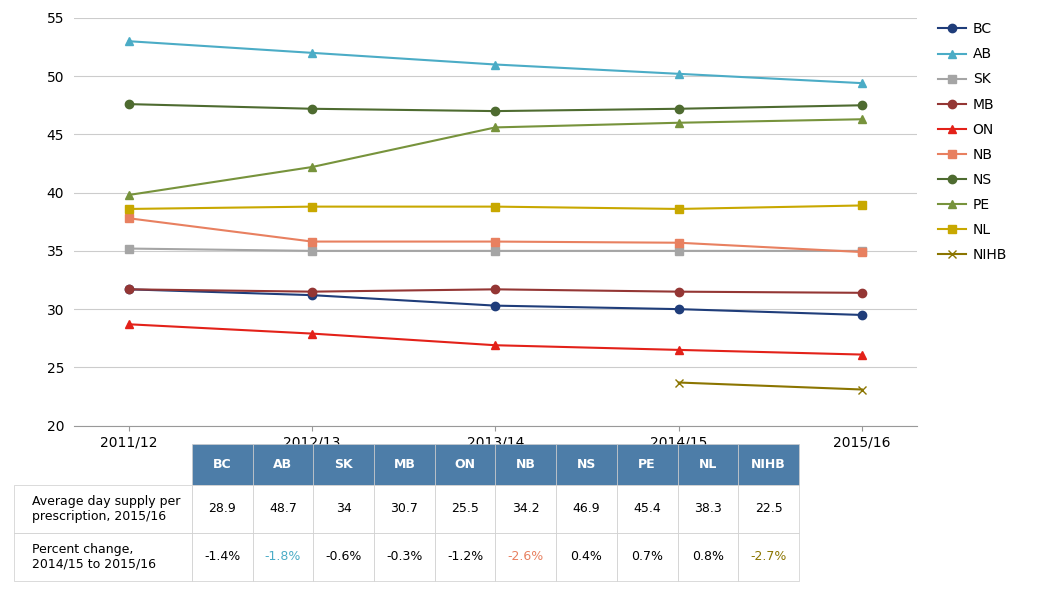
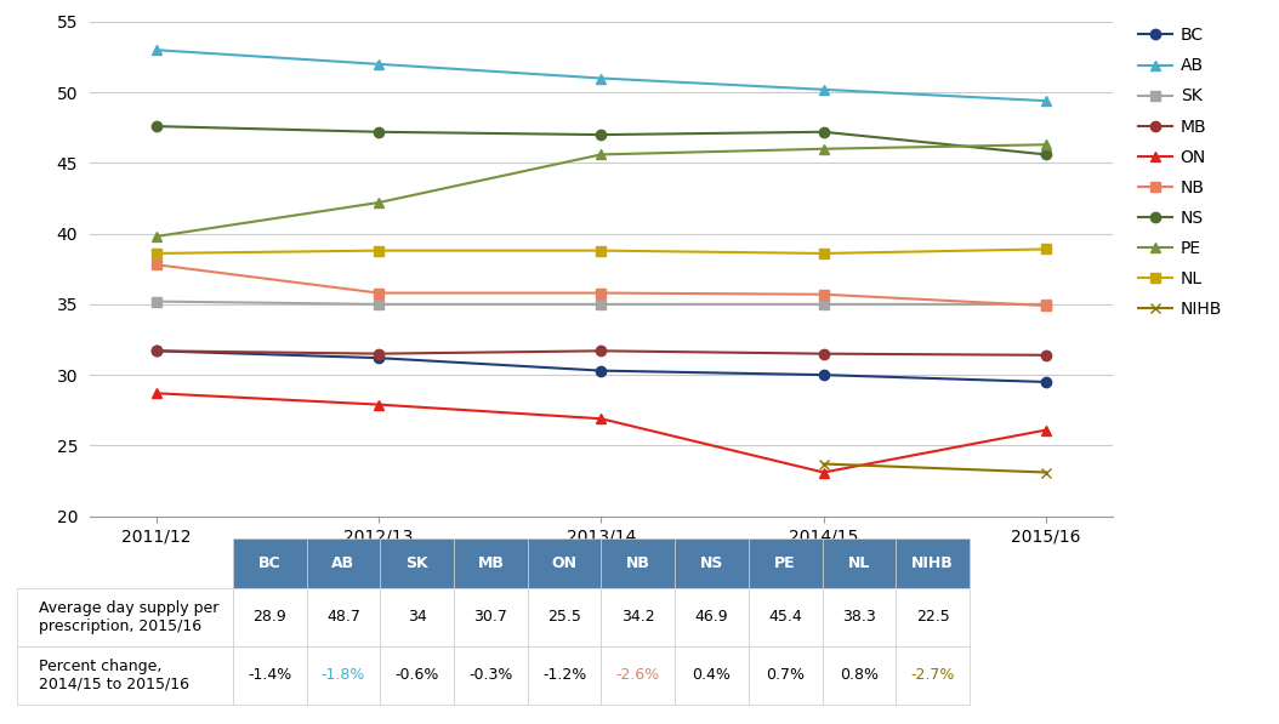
ON/2014/15: 26.5 -> 23.1
NS/2015/16: 47.5 -> 45.6
